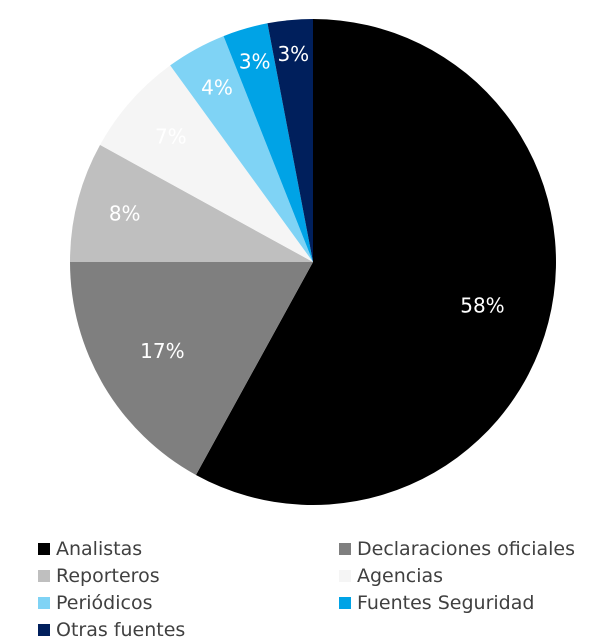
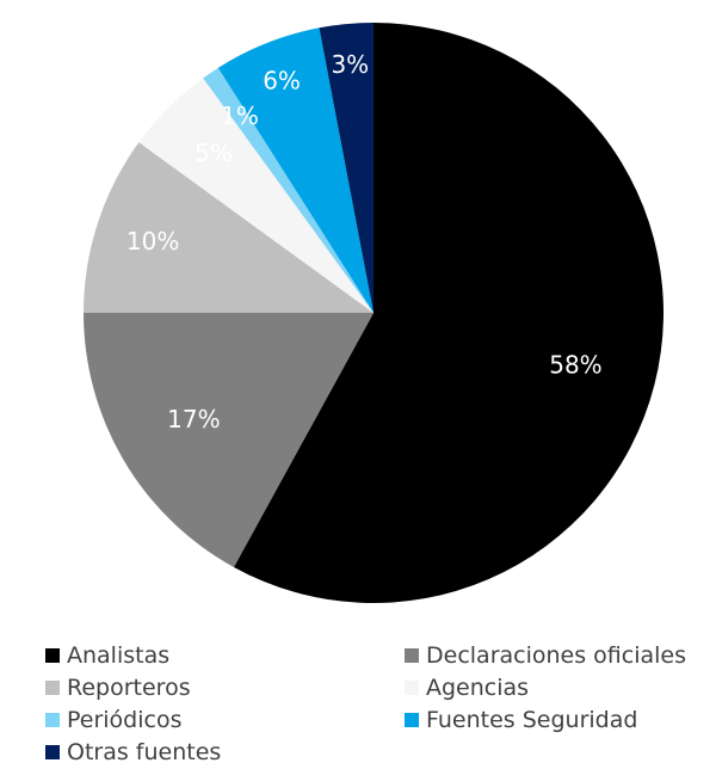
Reporteros: 8% -> 10%
Agencias: 7% -> 5%
Periódicos: 4% -> 1%
Fuentes Seguridad: 3% -> 6%
